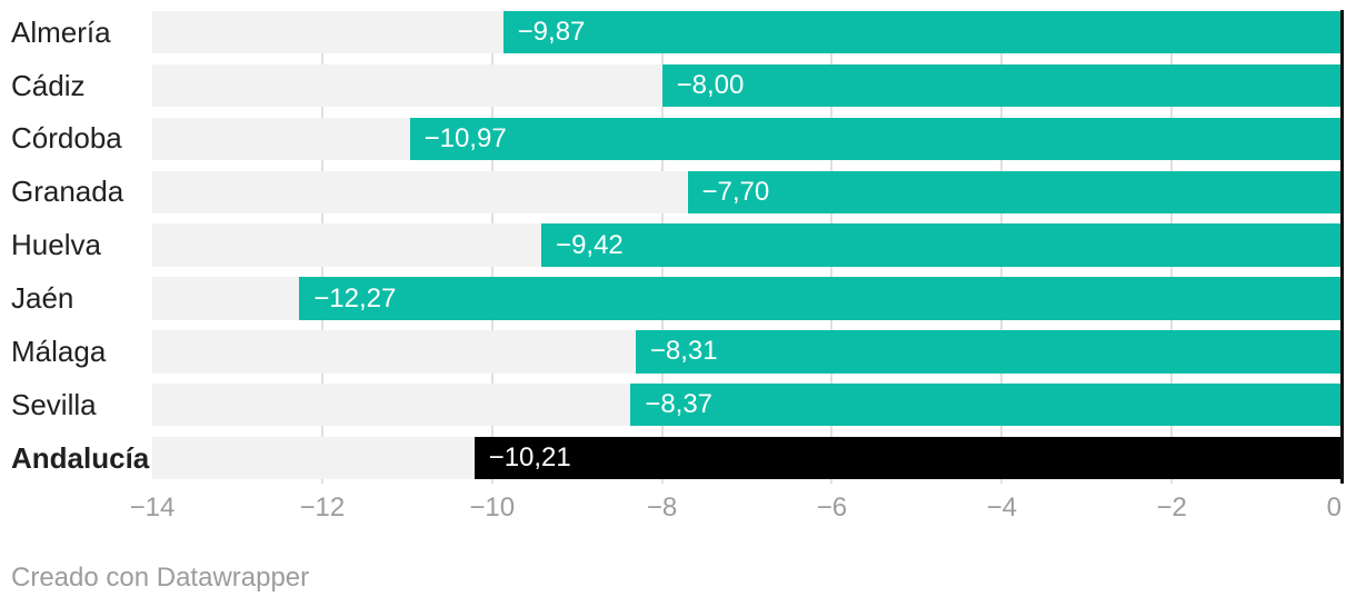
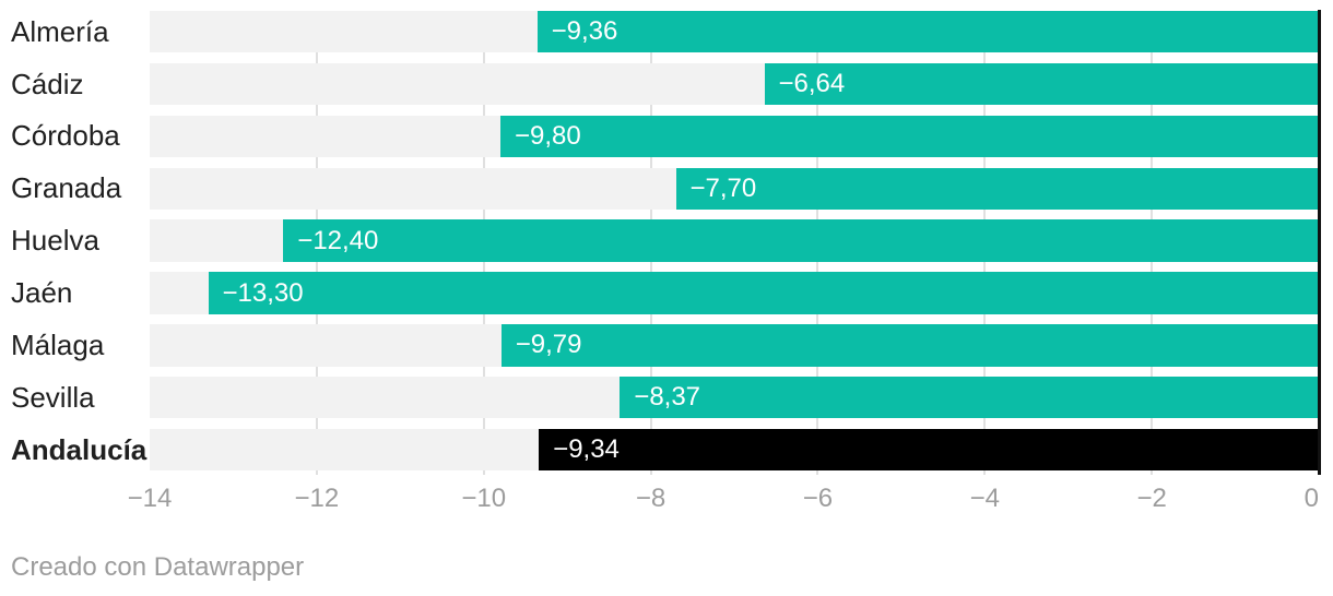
Almería: −9,87 -> −9,36
Cádiz: −8,00 -> −6,64
Córdoba: −10,97 -> −9,80
Huelva: −9,42 -> −12,40
Jaén: −12,27 -> −13,30
Málaga: −8,31 -> −9,79
Andalucía: −10,21 -> −9,34
